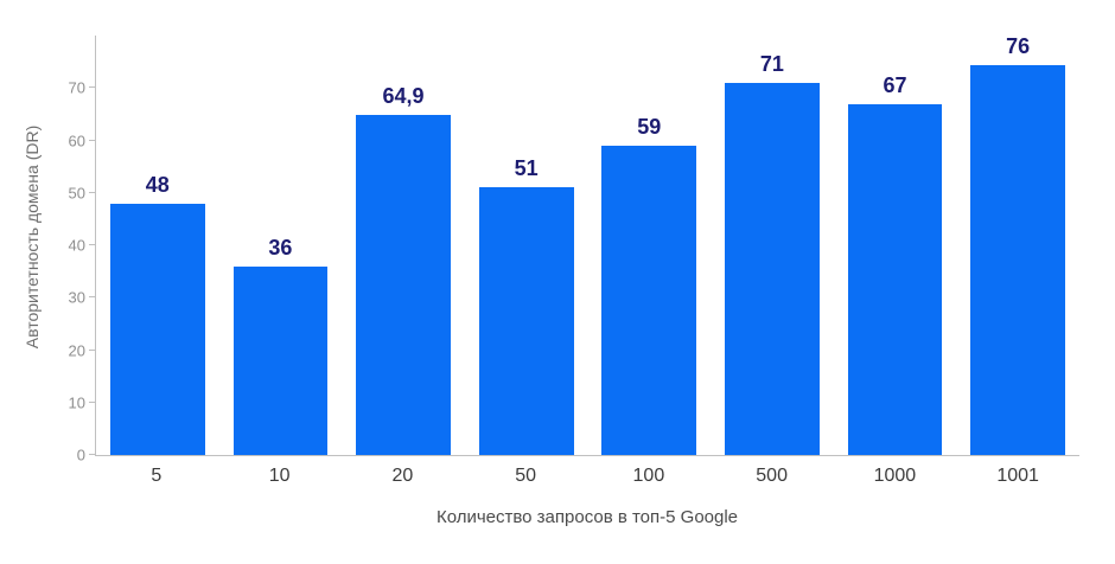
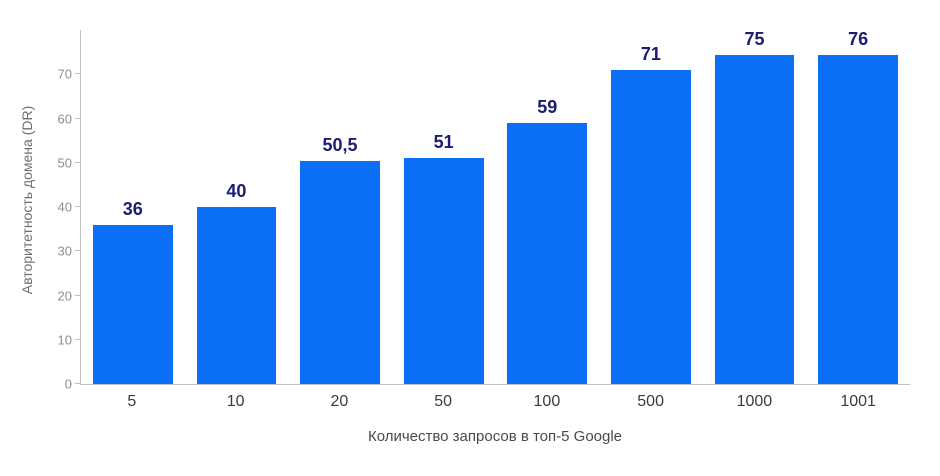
5: 48 -> 36
10: 36 -> 40
20: 64,9 -> 50,5
1000: 67 -> 75
